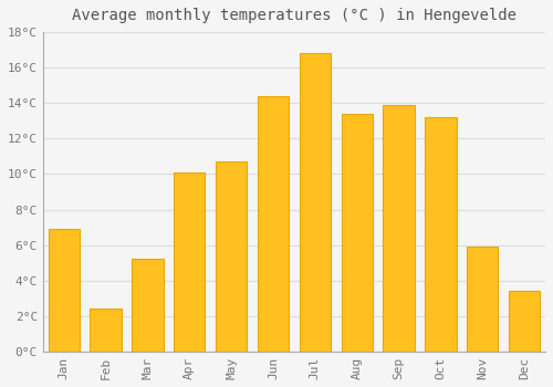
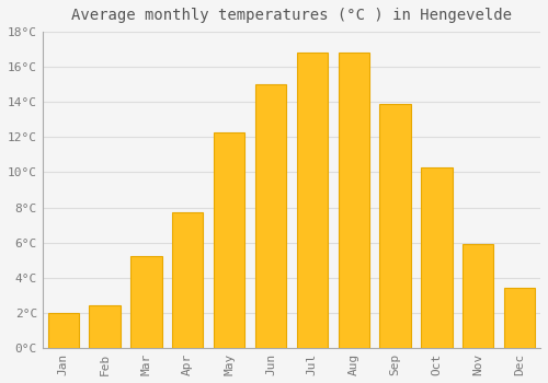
Jan: 6.9°C -> 2.0°C
Apr: 10.1°C -> 7.7°C
May: 10.7°C -> 12.3°C
Jun: 14.4°C -> 15.0°C
Aug: 13.4°C -> 16.8°C
Oct: 13.2°C -> 10.3°C
